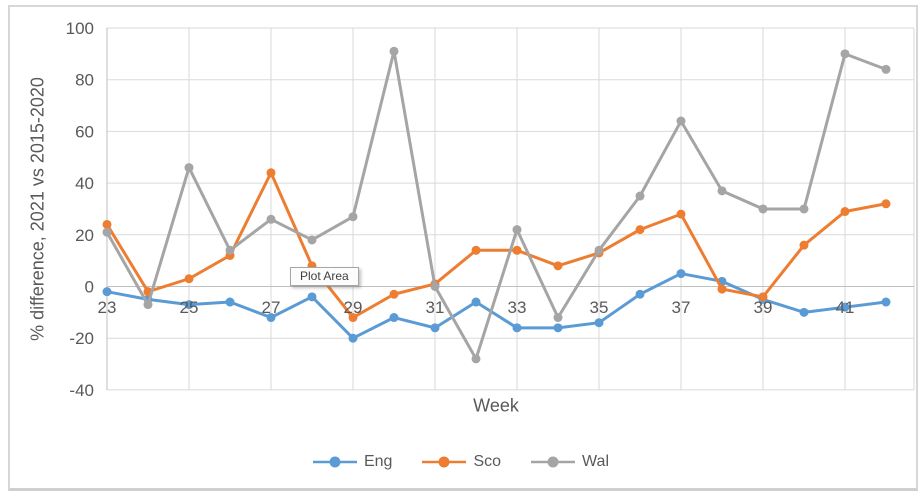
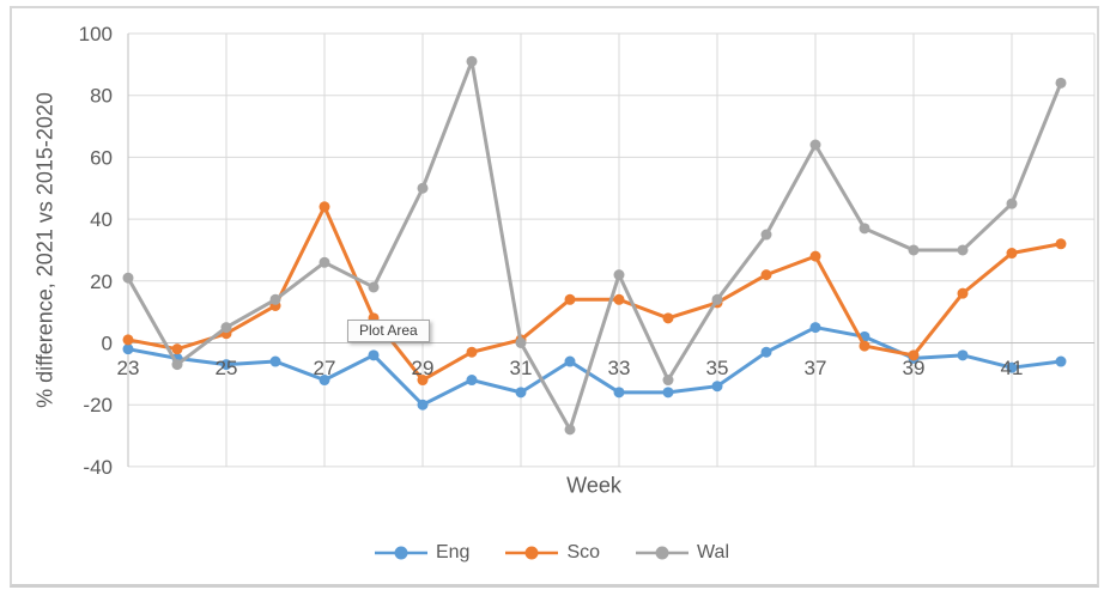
Sco/23: 24 -> 1
Wal/25: 46 -> 5
Wal/29: 27 -> 50
Eng/40: -10 -> -4
Wal/41: 90 -> 45
